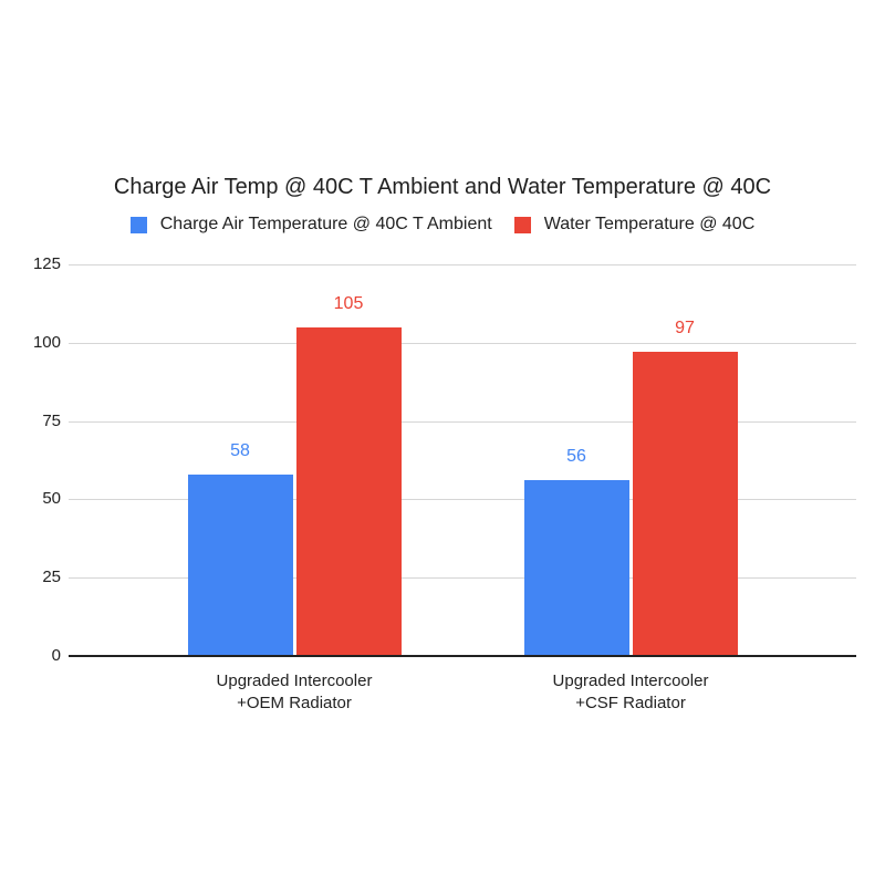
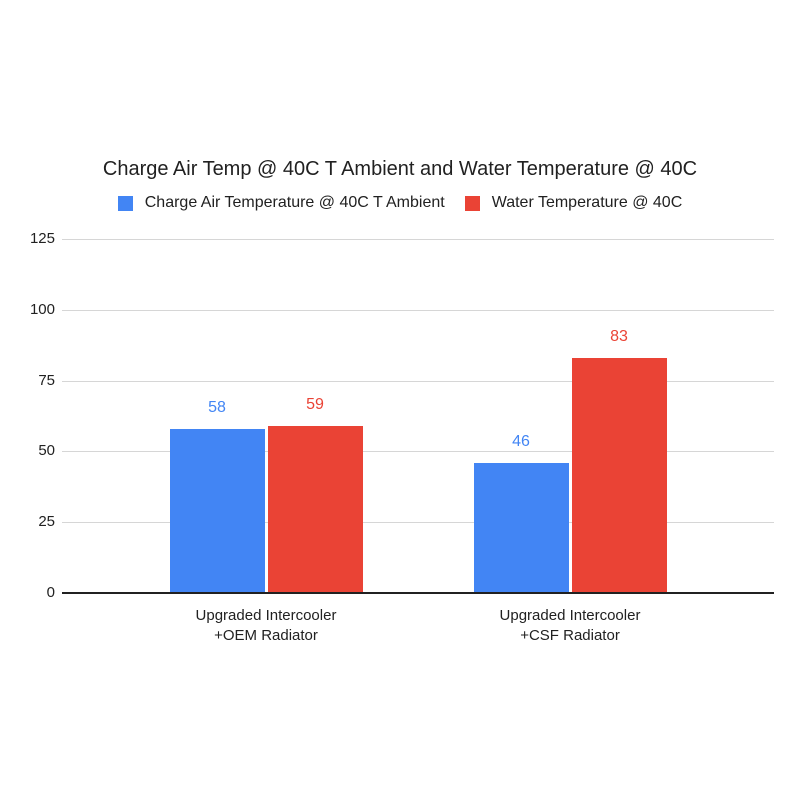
Water Temperature @ 40C/Upgraded Intercooler +OEM Radiator: 105 -> 59
Charge Air Temperature @ 40C T Ambient/Upgraded Intercooler +CSF Radiator: 56 -> 46
Water Temperature @ 40C/Upgraded Intercooler +CSF Radiator: 97 -> 83
